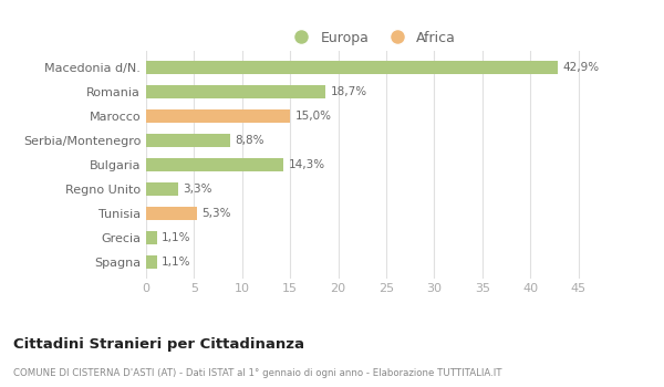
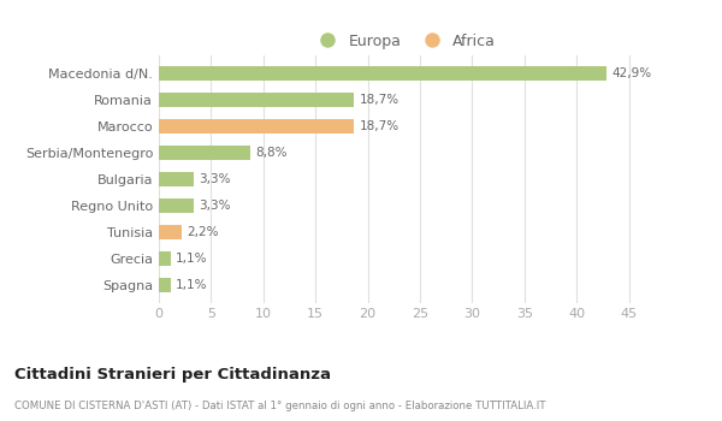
Marocco: 15,0% -> 18,7%
Bulgaria: 14,3% -> 3,3%
Tunisia: 5,3% -> 2,2%
